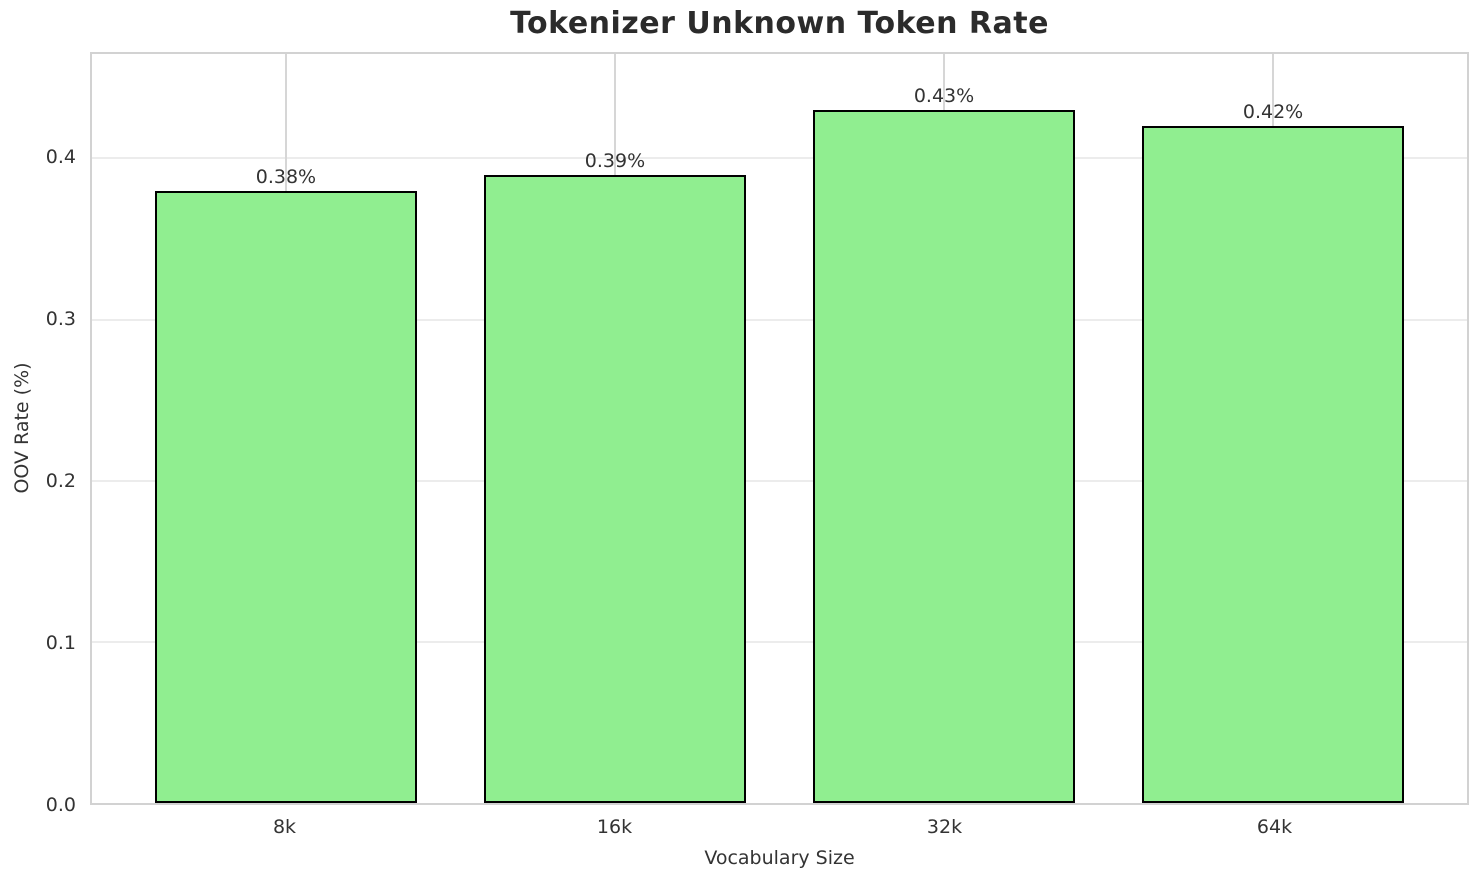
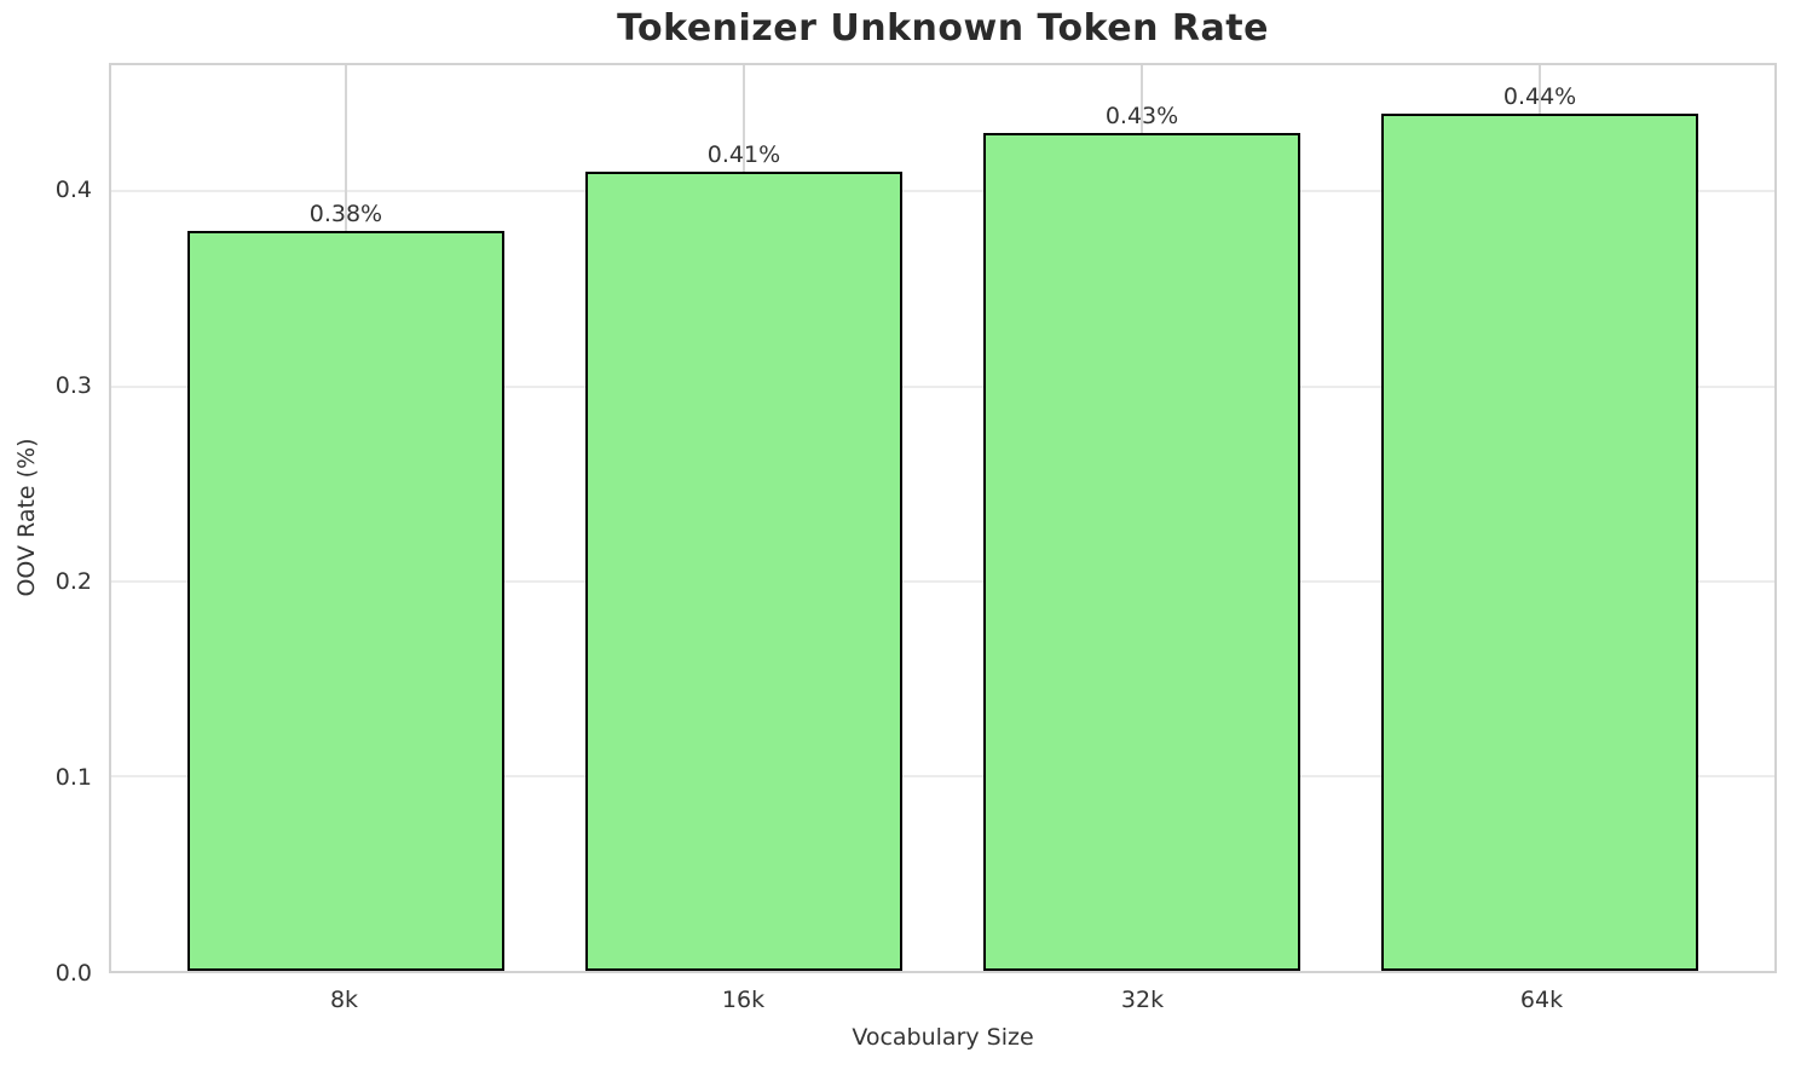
16k: 0.39% -> 0.41%
64k: 0.42% -> 0.44%
